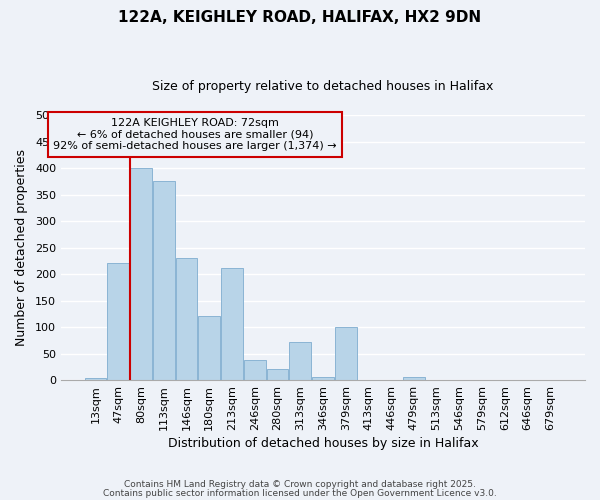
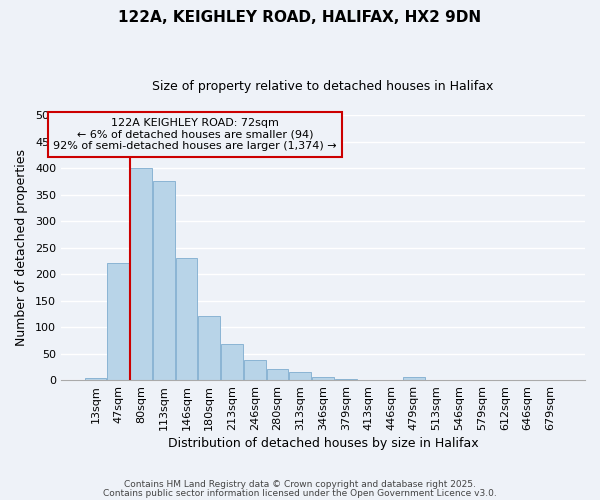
213sqm: 212 -> 68
313sqm: 72 -> 15
379sqm: 100 -> 2
